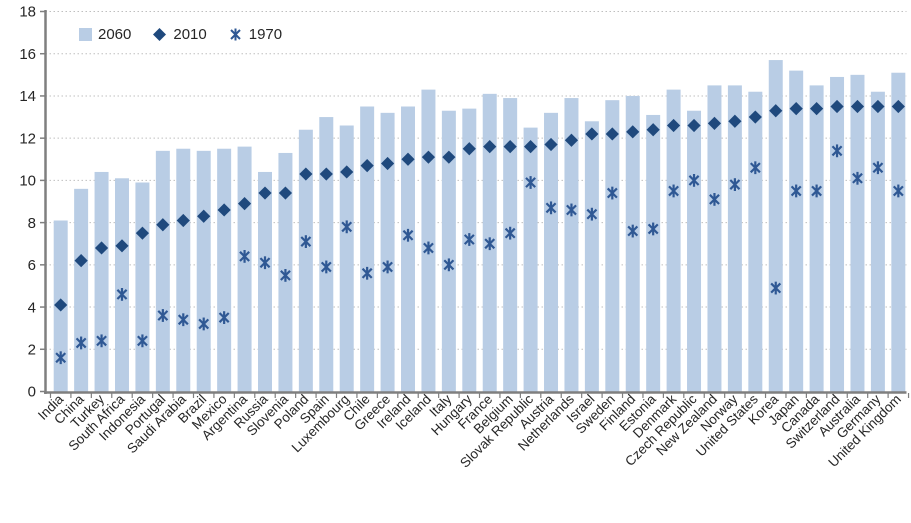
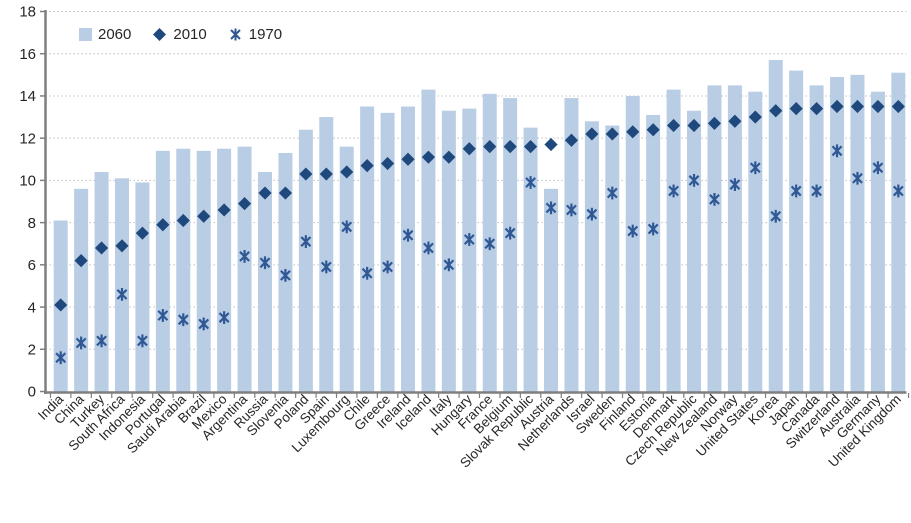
2060/Luxembourg: 12.6 -> 11.6
2060/Austria: 13.2 -> 9.6
2060/Sweden: 13.8 -> 12.6
1970/Korea: 4.9 -> 8.3
